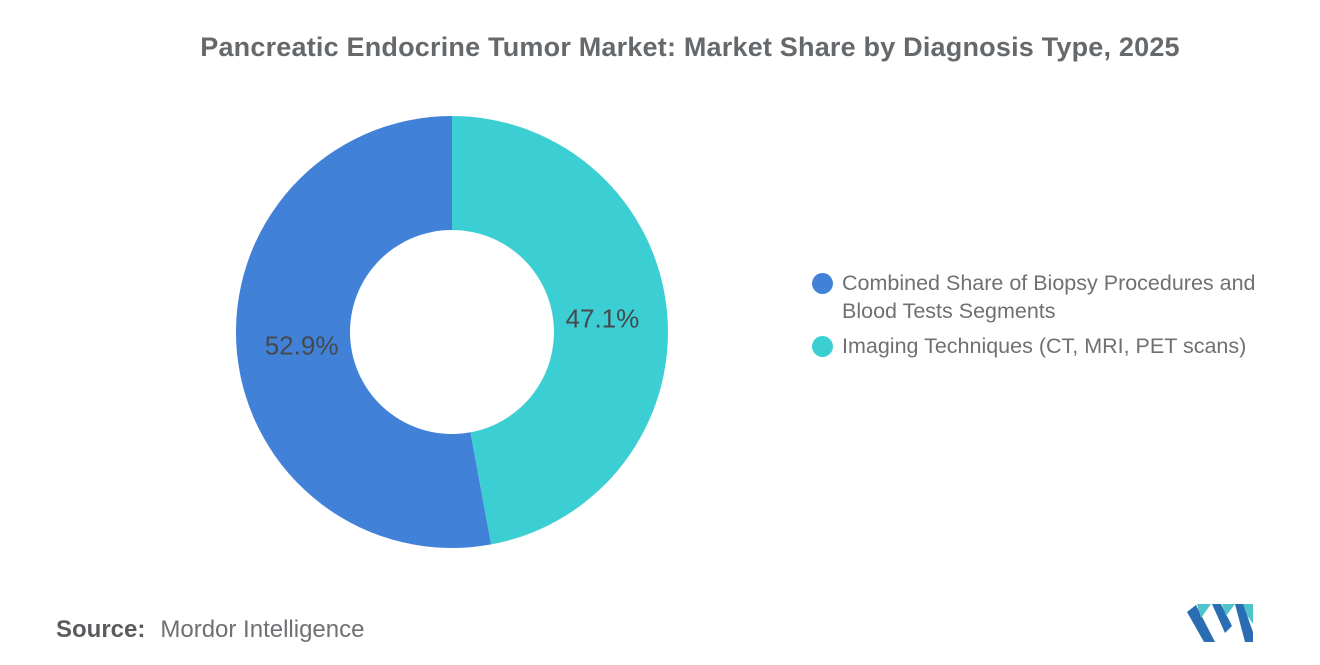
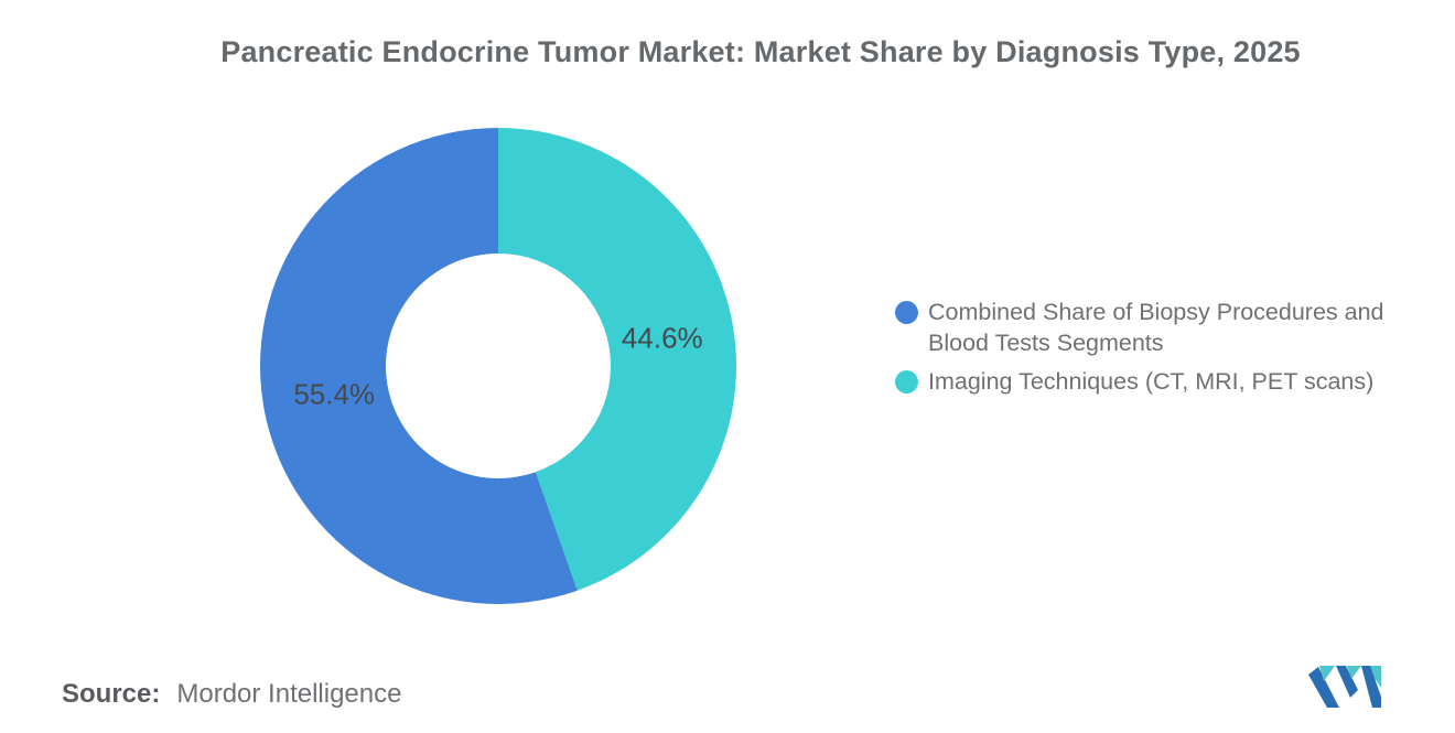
Combined Share of Biopsy Procedures and Blood Tests Segments: 52.9% -> 55.4%
Imaging Techniques (CT, MRI, PET scans): 47.1% -> 44.6%
